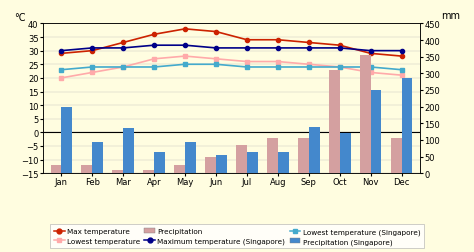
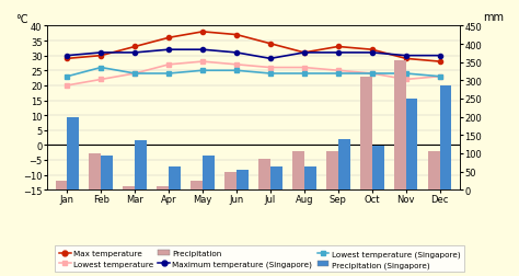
Precipitation/Feb: 25 -> 100
Lowest temperature (Singapore)/Feb: 24 -> 26
Maximum temperature (Singapore)/Jul: 31 -> 29
Max temperature/Aug: 34 -> 31
Lowest temperature/Dec: 21 -> 23
